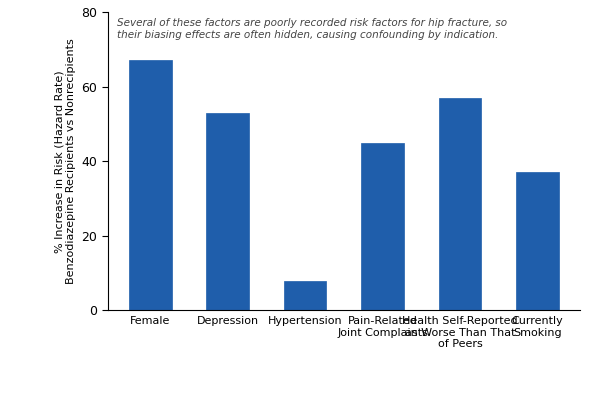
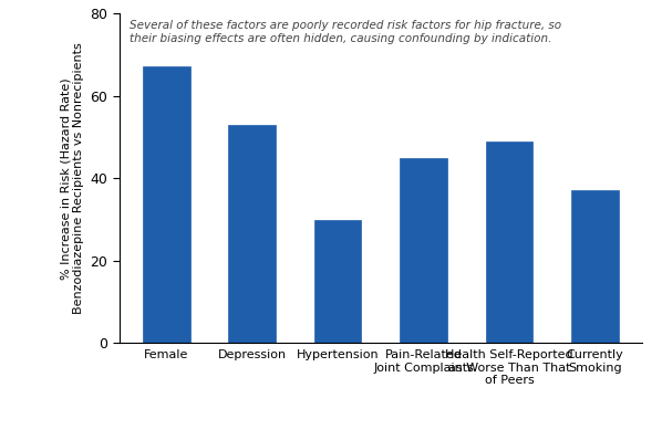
Hypertension: 8 -> 30
Health Self-Reported as Worse Than That of Peers: 57 -> 49
